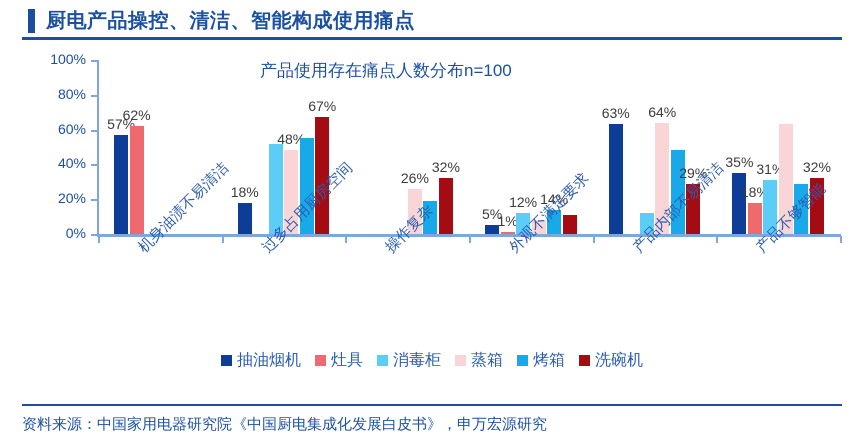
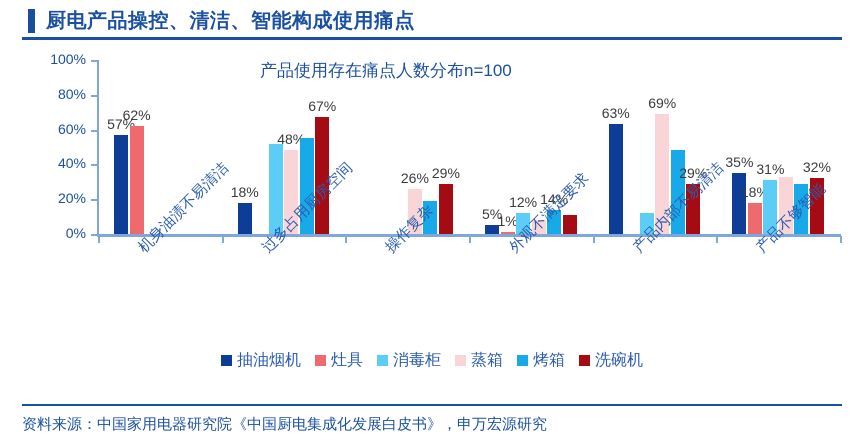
洗碗机/操作复杂: 32% -> 29%
蒸箱/产品内部不易清洁: 64% -> 69%
蒸箱/产品不够智能: 63% -> 33%
